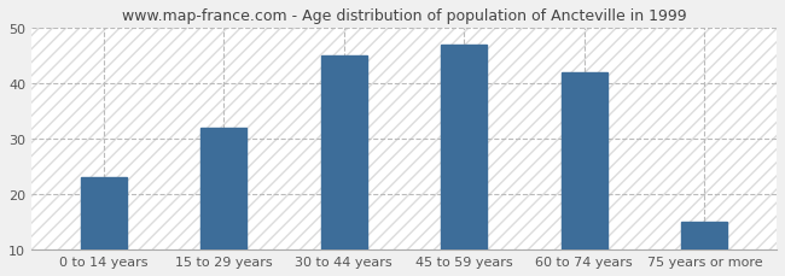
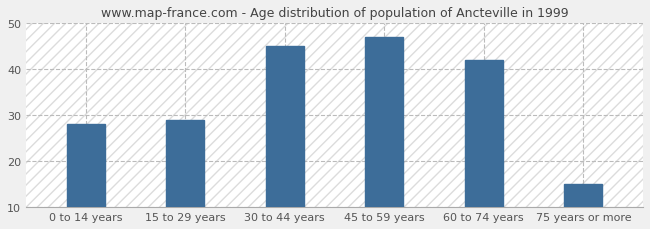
0 to 14 years: 23 -> 28
15 to 29 years: 32 -> 29
